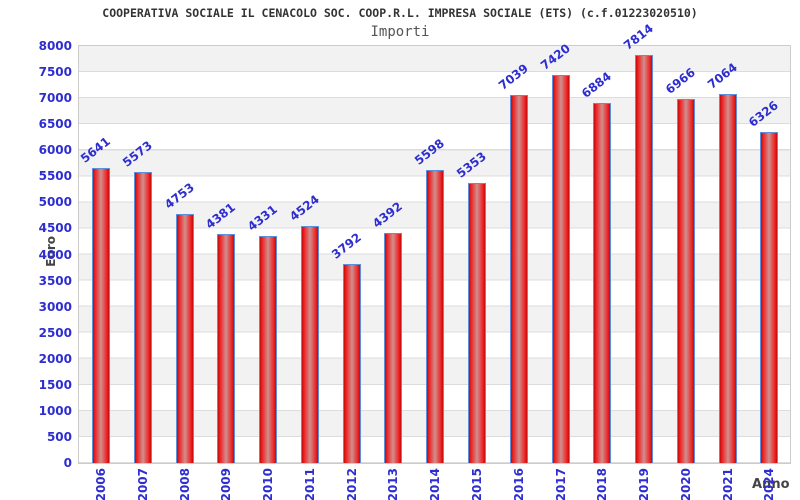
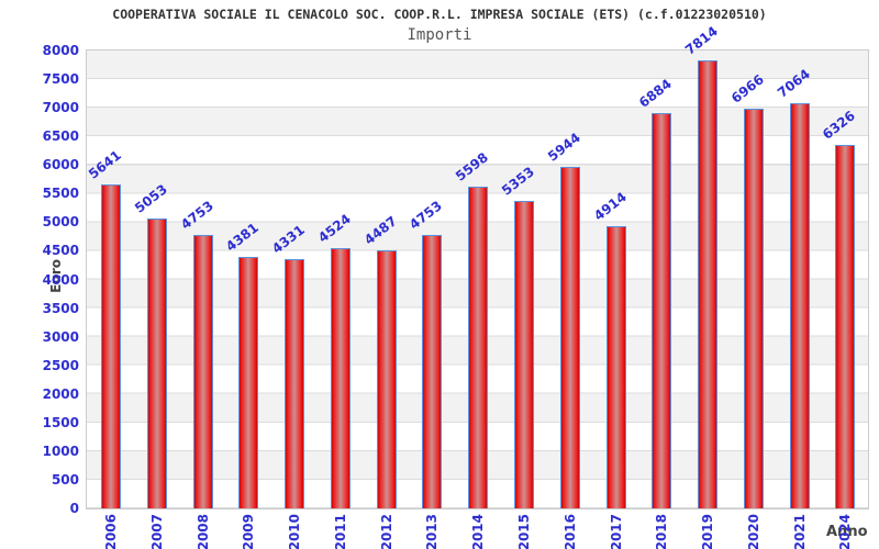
2007: 5573 -> 5053
2012: 3792 -> 4487
2013: 4392 -> 4753
2016: 7039 -> 5944
2017: 7420 -> 4914
